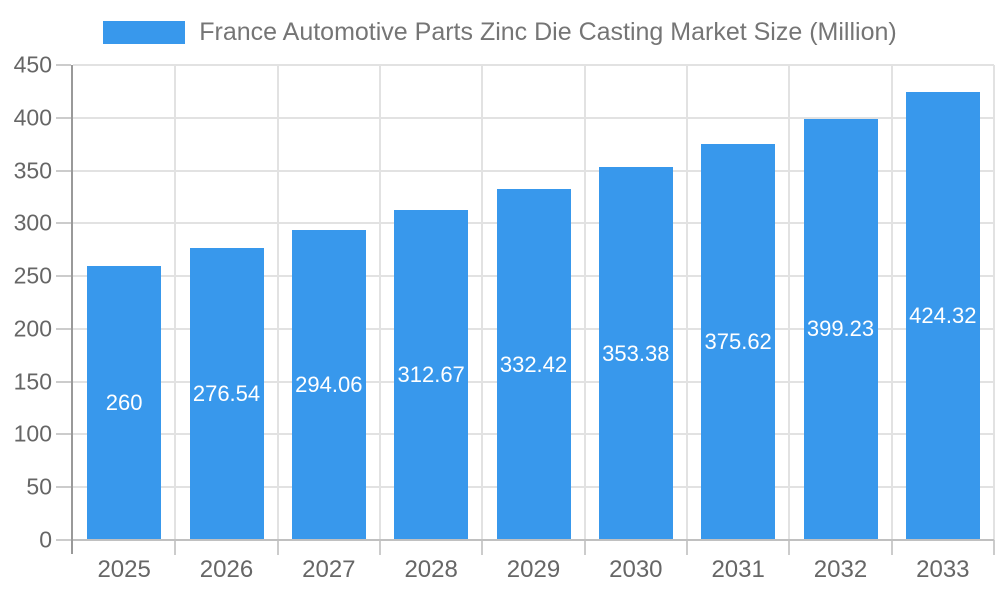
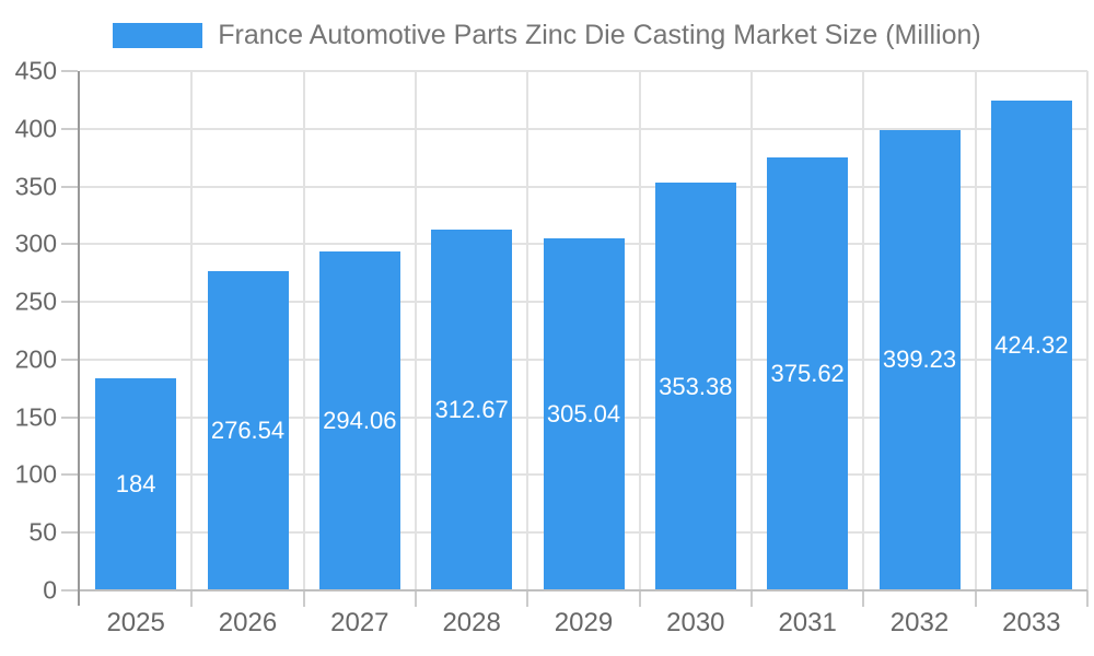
2025: 260 -> 184
2029: 332.42 -> 305.04
